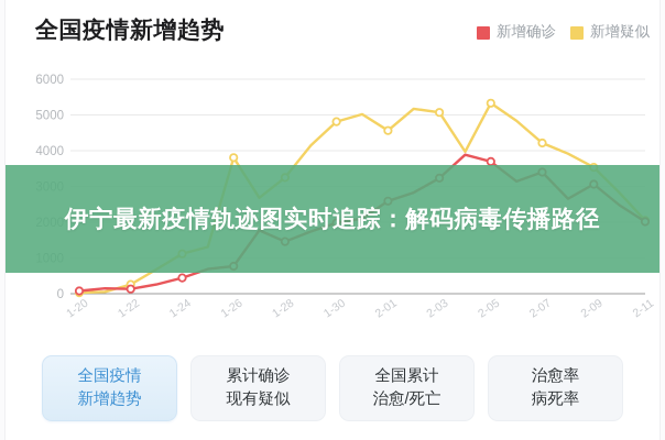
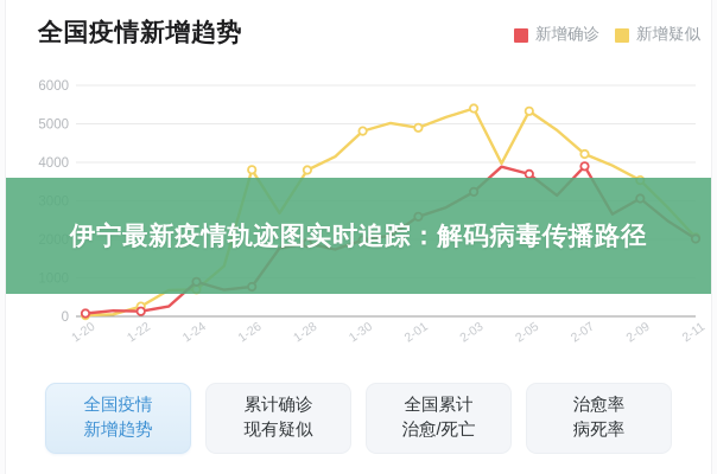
新增确诊/1-24: 400 -> 900
新增疑似/1-24: 1100 -> 700
新增确诊/1-28: 1500 -> 1900
新增疑似/1-28: 3200 -> 3800
新增疑似/2-01: 4600 -> 4900
新增疑似/2-03: 5100 -> 5400
新增确诊/2-07: 3400 -> 3900
